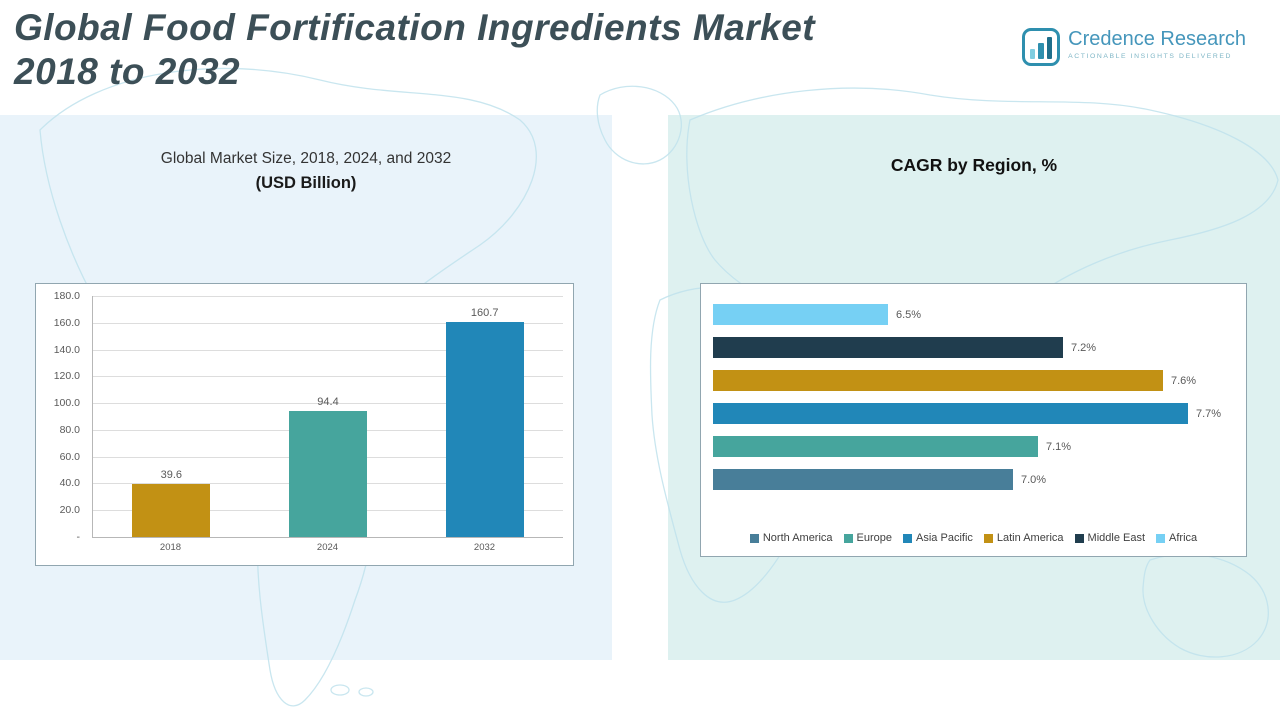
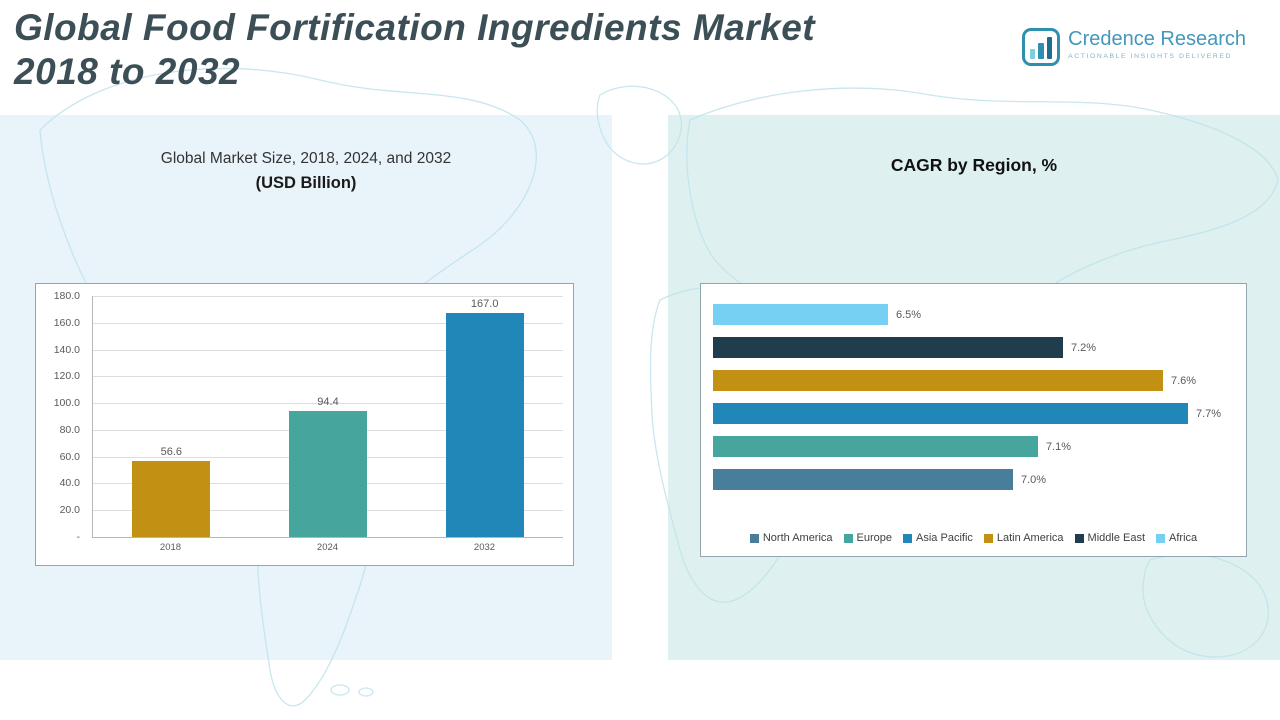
Global Market Size, 2018, 2024, and 2032/2018: 39.6 -> 56.6
Global Market Size, 2018, 2024, and 2032/2032: 160.7 -> 167.0
